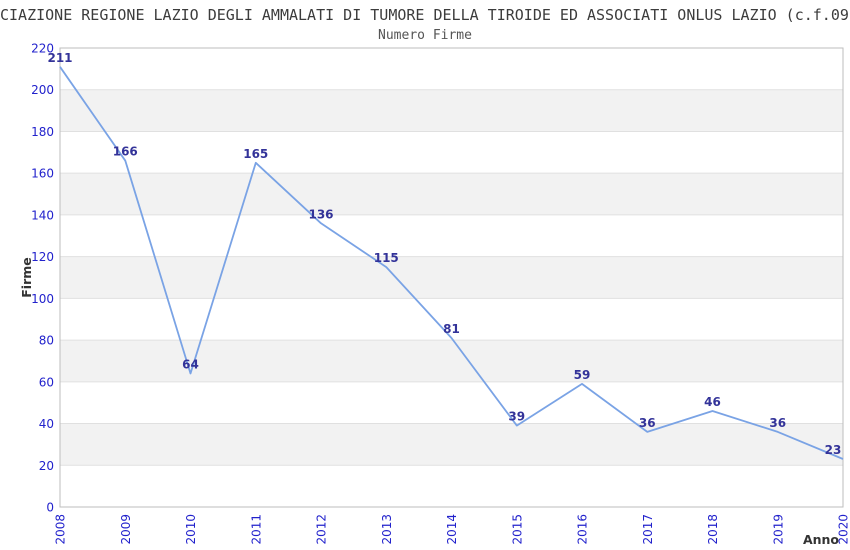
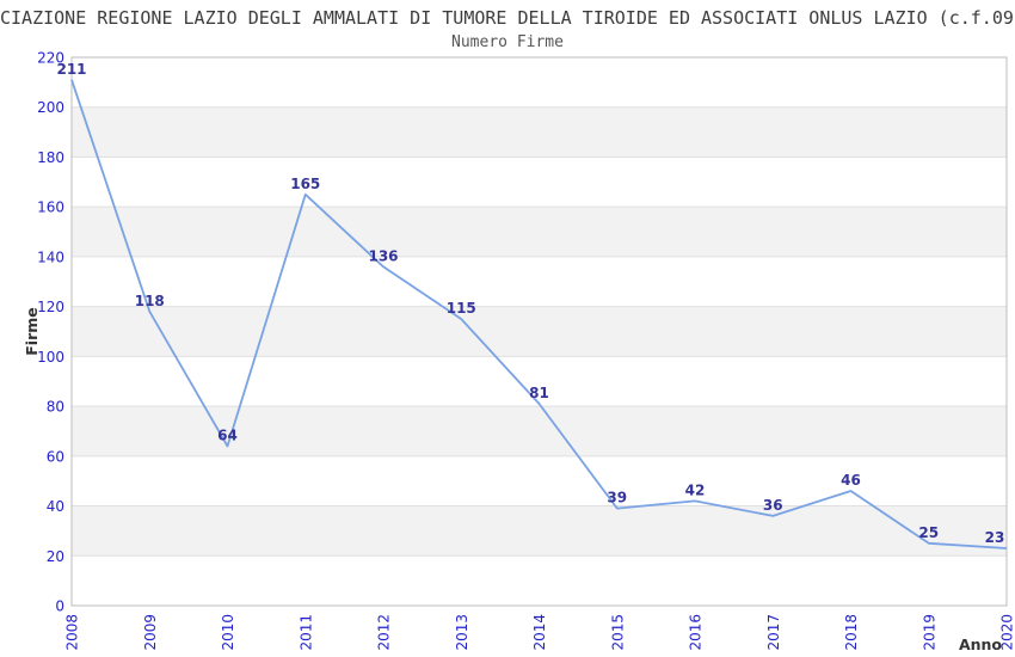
2009: 166 -> 118
2016: 59 -> 42
2019: 36 -> 25
